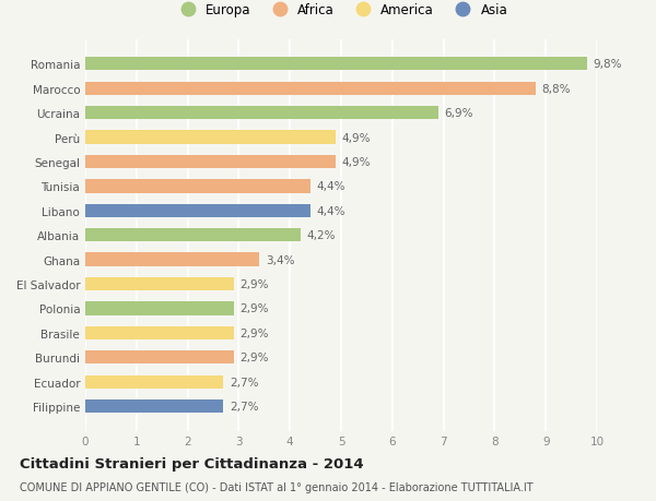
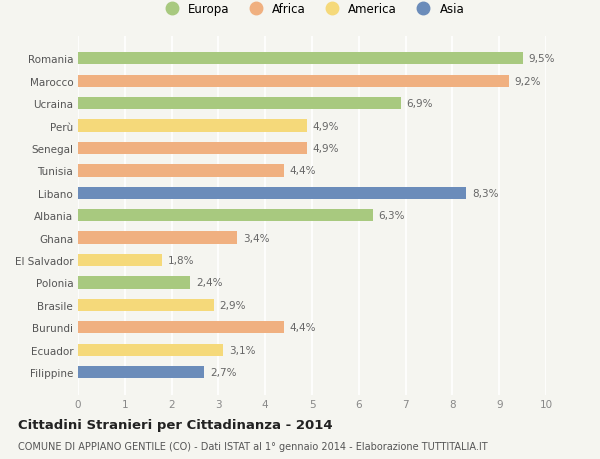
Romania: 9,8% -> 9,5%
Marocco: 8,8% -> 9,2%
Libano: 4,4% -> 8,3%
Albania: 4,2% -> 6,3%
El Salvador: 2,9% -> 1,8%
Polonia: 2,9% -> 2,4%
Burundi: 2,9% -> 4,4%
Ecuador: 2,7% -> 3,1%
